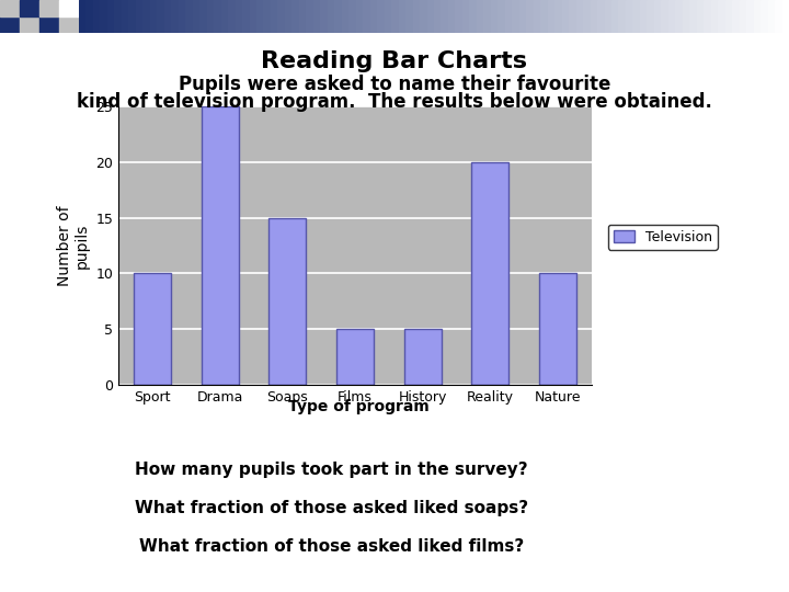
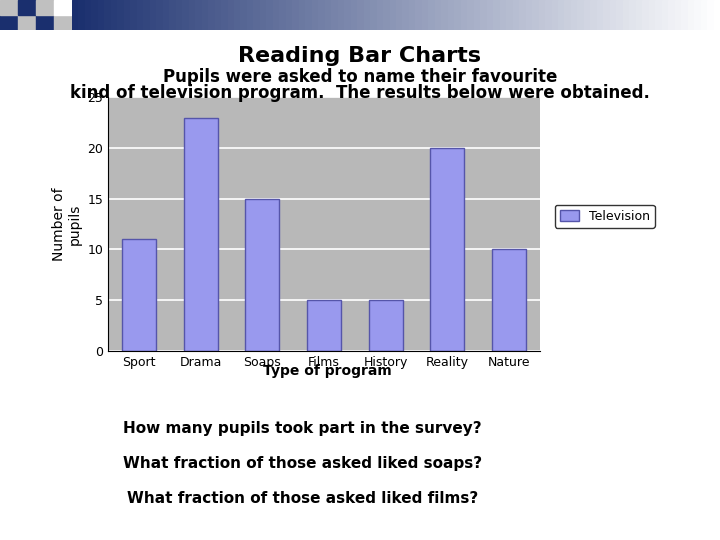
Sport: 10 -> 11
Drama: 25 -> 23
